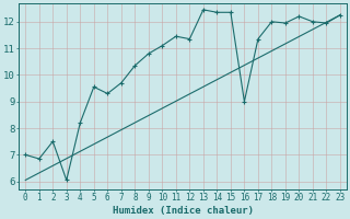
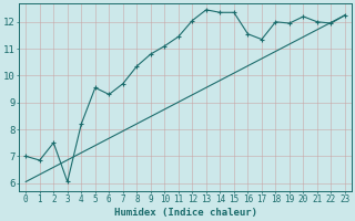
12: 11.35 -> 12.05
16: 9.00 -> 11.55
